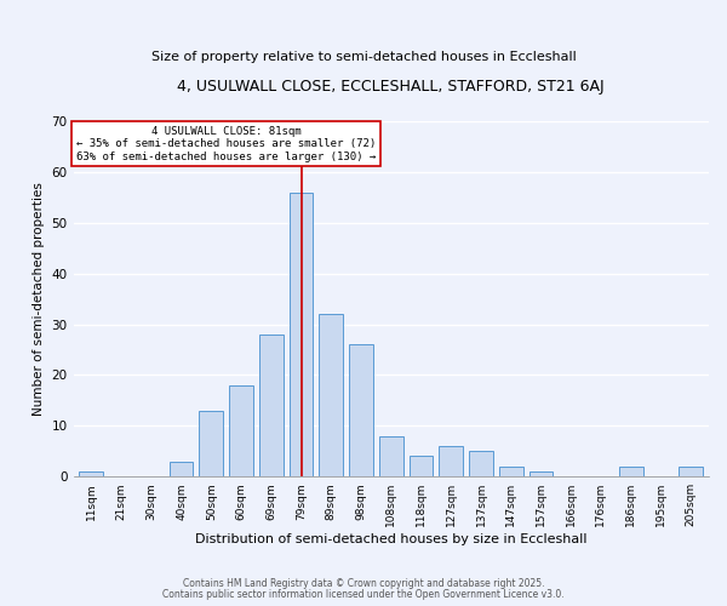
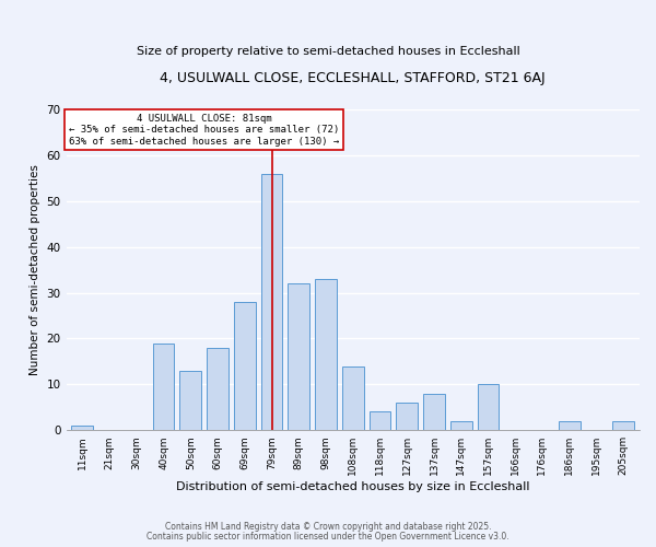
40sqm: 3 -> 19
98sqm: 26 -> 33
108sqm: 8 -> 14
137sqm: 5 -> 8
157sqm: 1 -> 10
